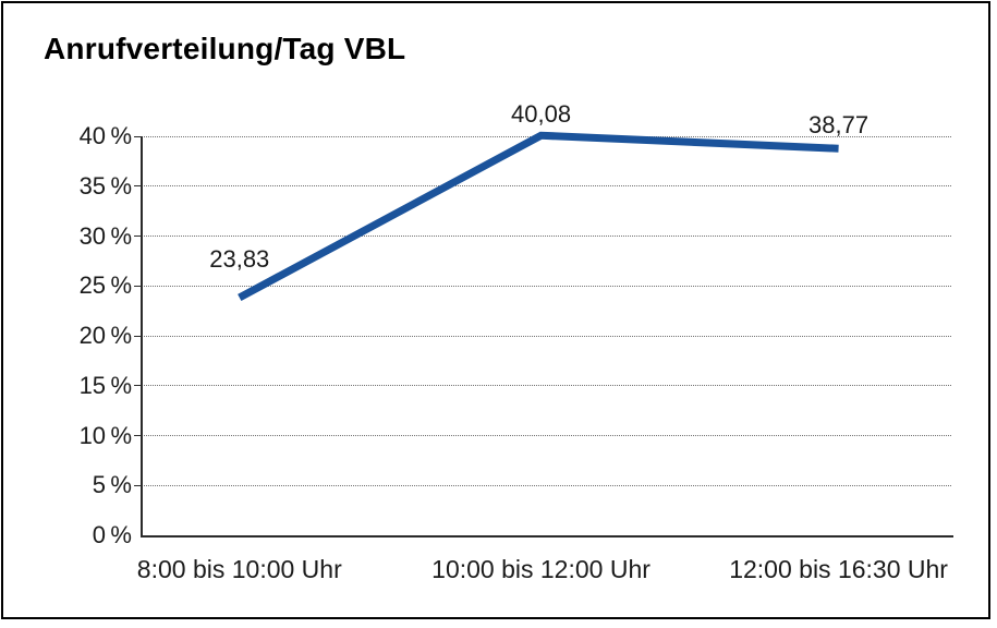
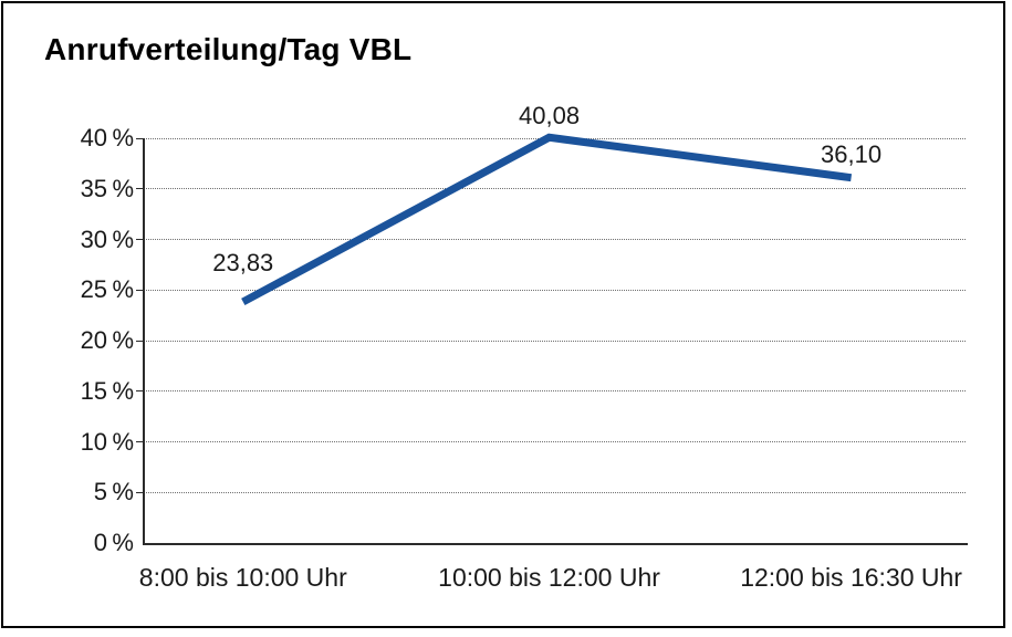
12:00 bis 16:30 Uhr: 38,77 -> 36,10
